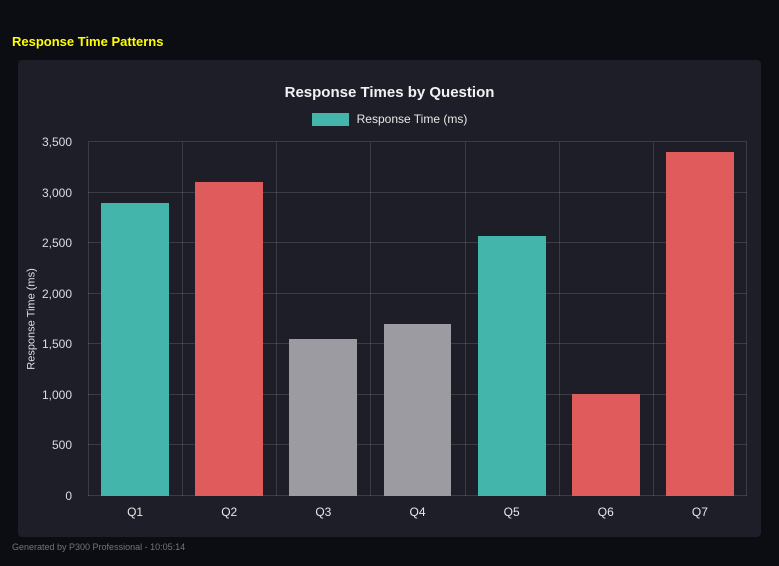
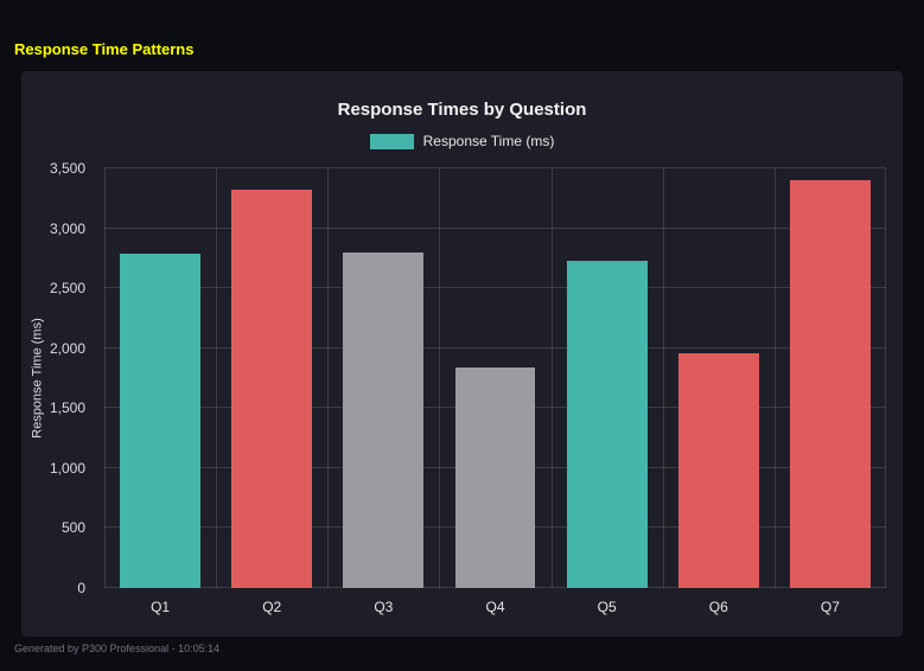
Q1: 2900 -> 2790
Q2: 3100 -> 3320
Q3: 1550 -> 2800
Q4: 1700 -> 1840
Q5: 2570 -> 2730
Q6: 1010 -> 1960
